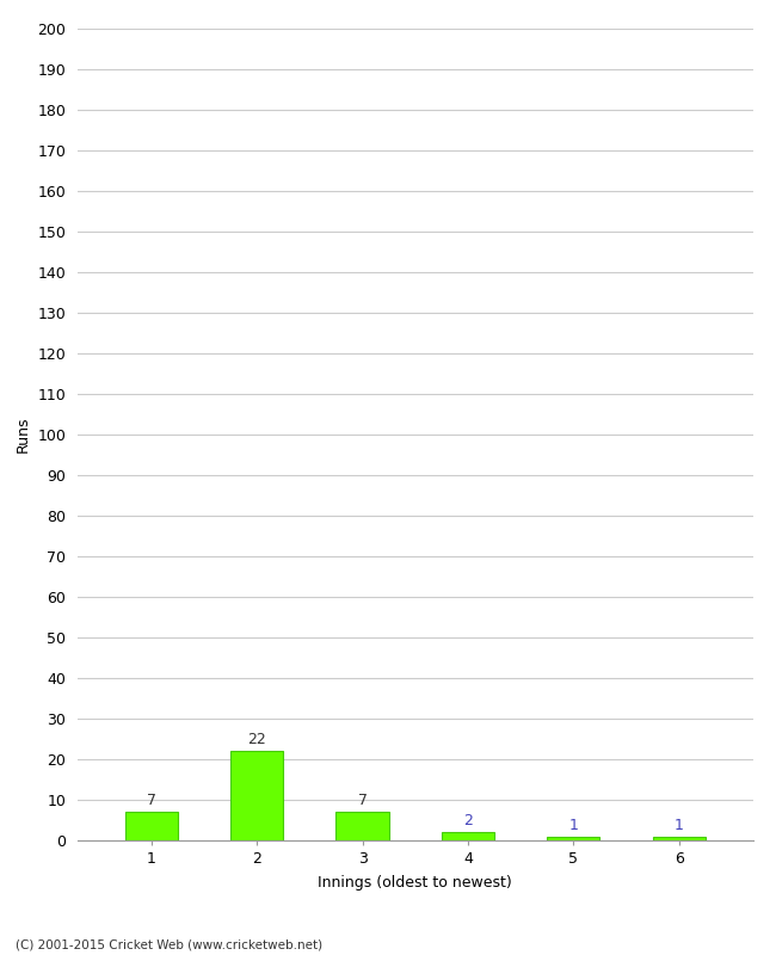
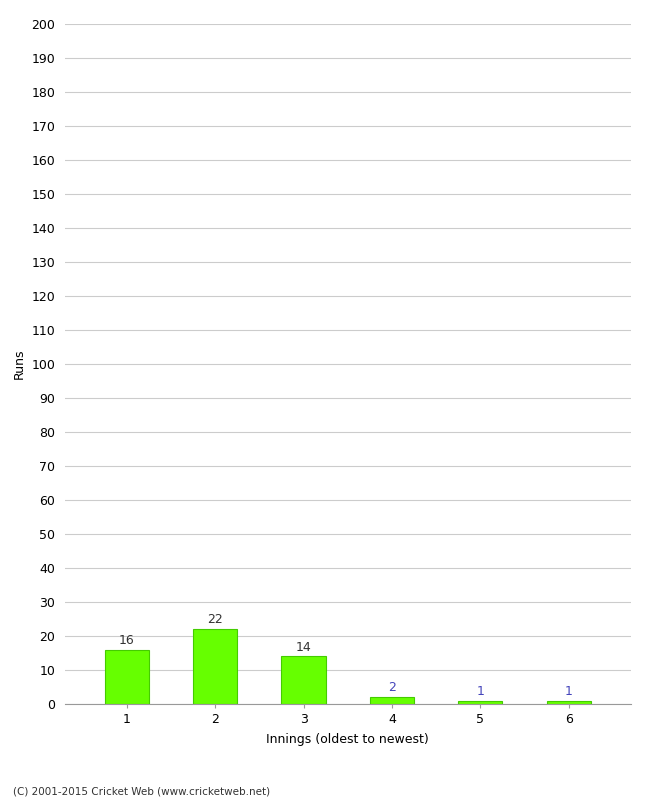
1: 7 -> 16
3: 7 -> 14
